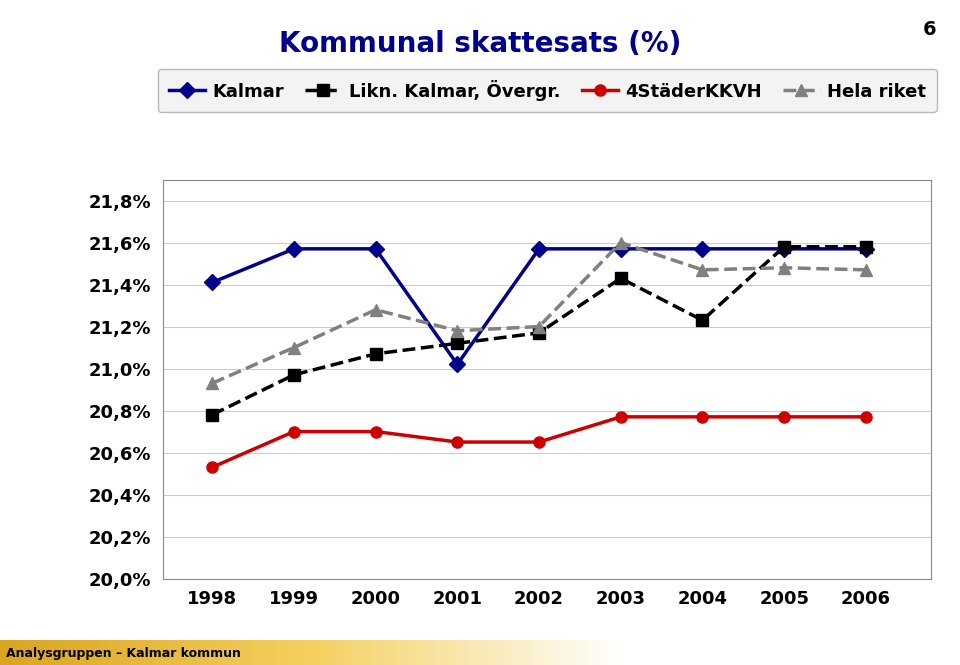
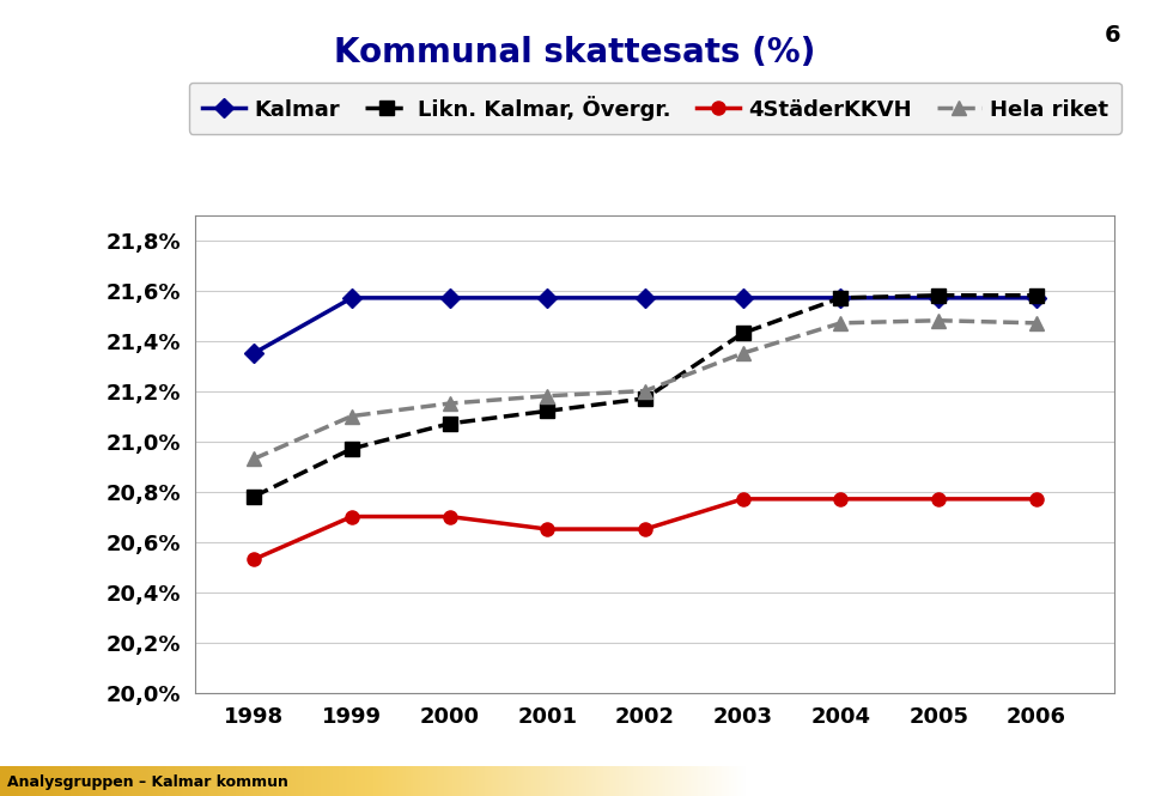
Kalmar/1998: 21,41% -> 21,35%
Hela riket/2000: 21,28% -> 21,15%
Kalmar/2001: 21,02% -> 21,57%
Hela riket/2003: 21,60% -> 21,35%
Likn. Kalmar, Övergr./2004: 21,23% -> 21,57%
